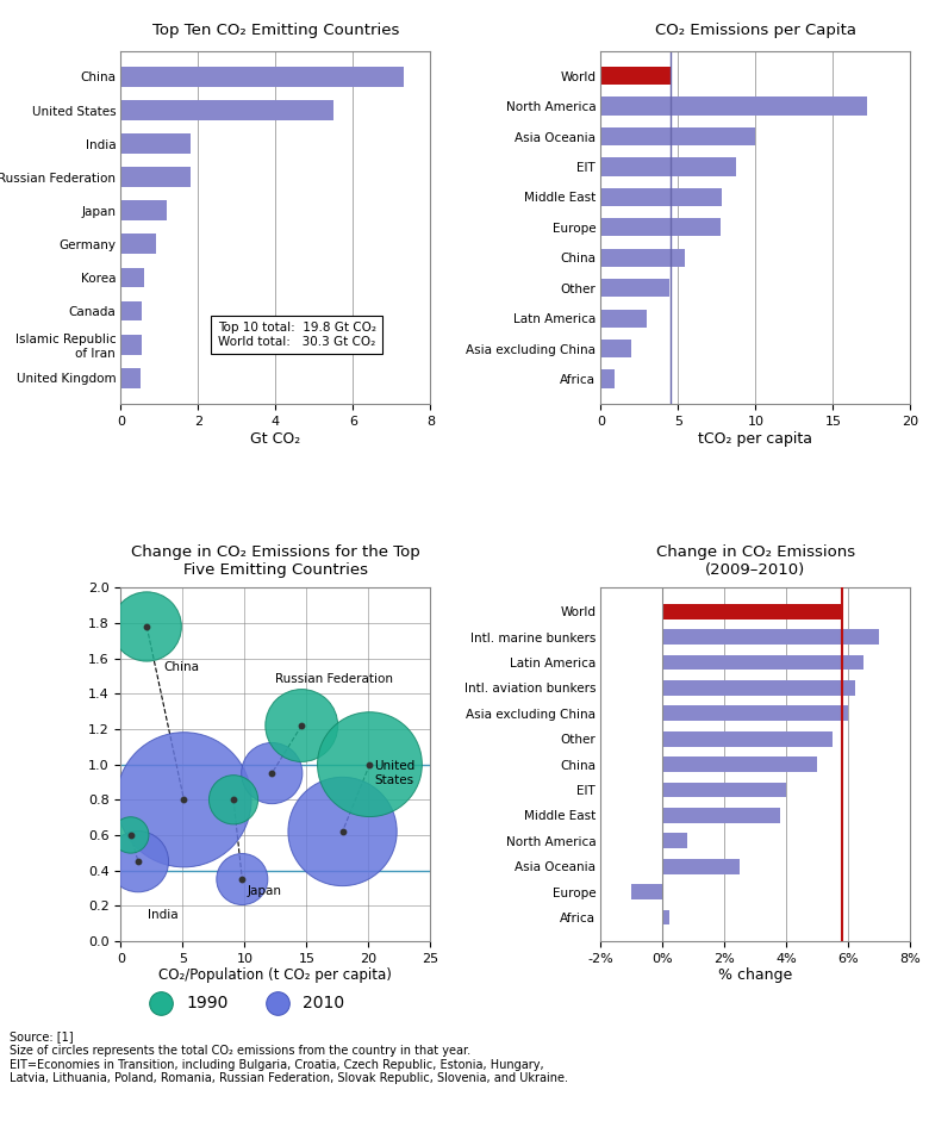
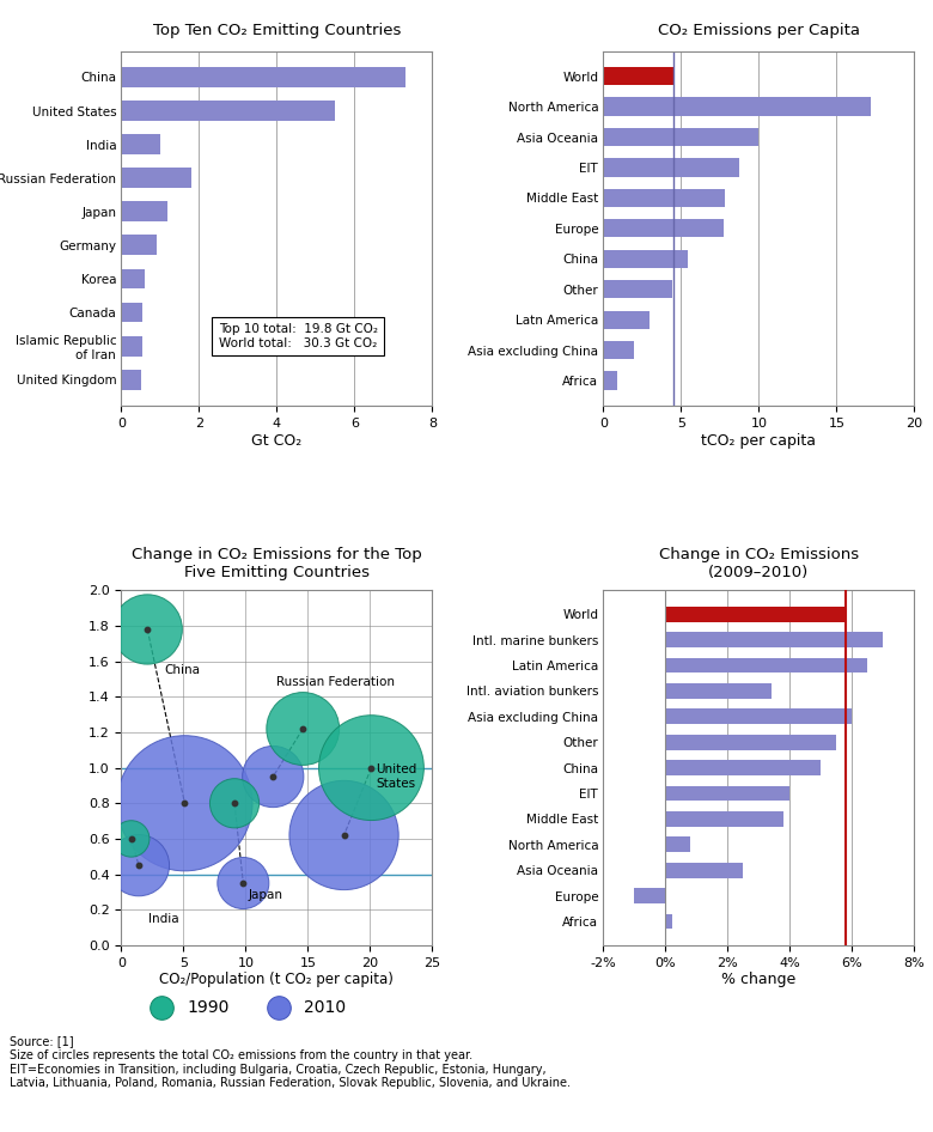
Top Ten CO₂ Emitting Countries/India: 1.80 -> 1.00
Change in CO₂ Emissions (2009–2010)/Intl. aviation bunkers: 6.2% -> 3.4%
